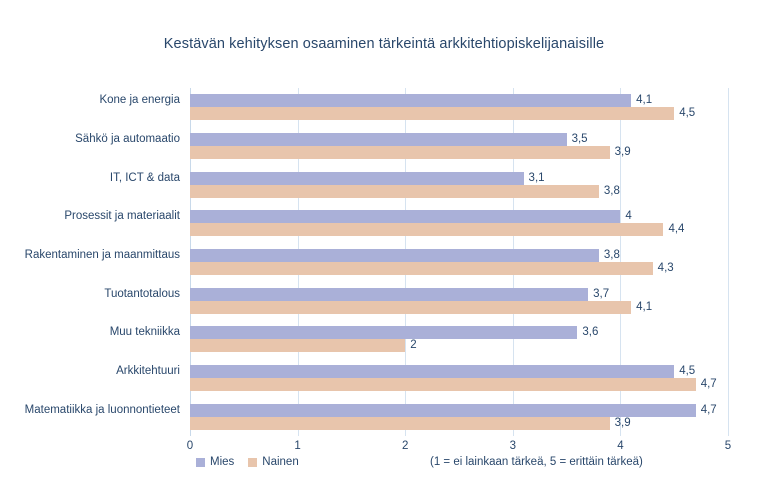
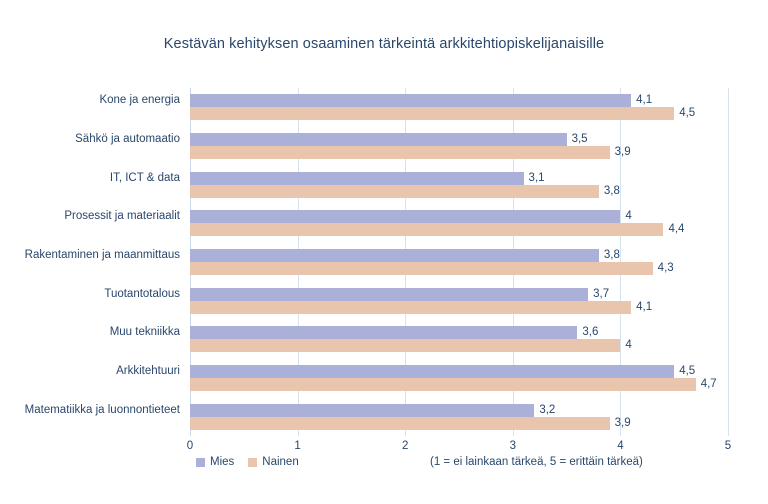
Nainen/Muu tekniikka: 2 -> 4
Mies/Matematiikka ja luonnontieteet: 4,7 -> 3,2
